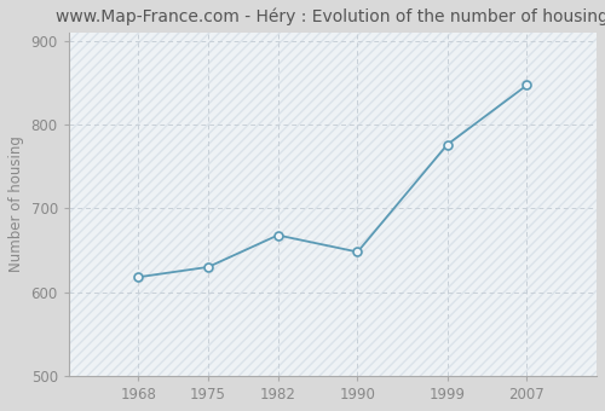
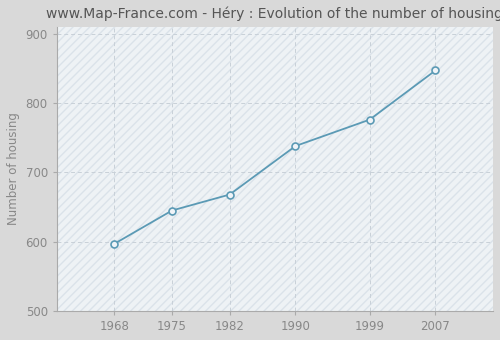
1968: 618 -> 597
1975: 630 -> 645
1990: 648 -> 738
